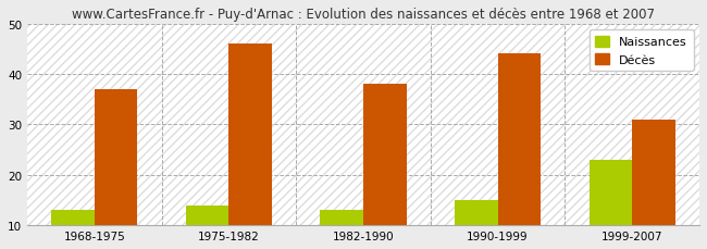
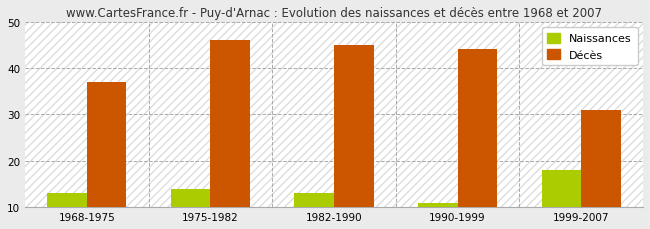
Décès/1982-1990: 38 -> 45
Naissances/1990-1999: 15 -> 11
Naissances/1999-2007: 23 -> 18
